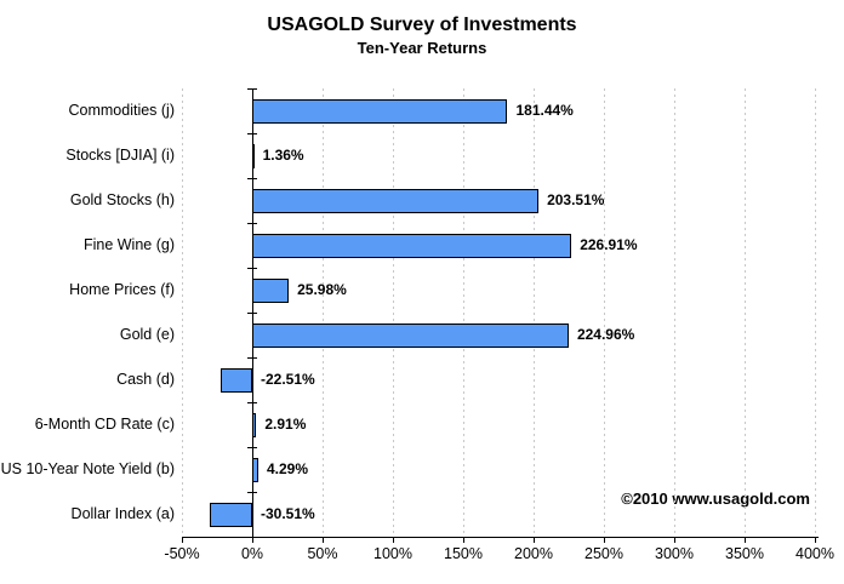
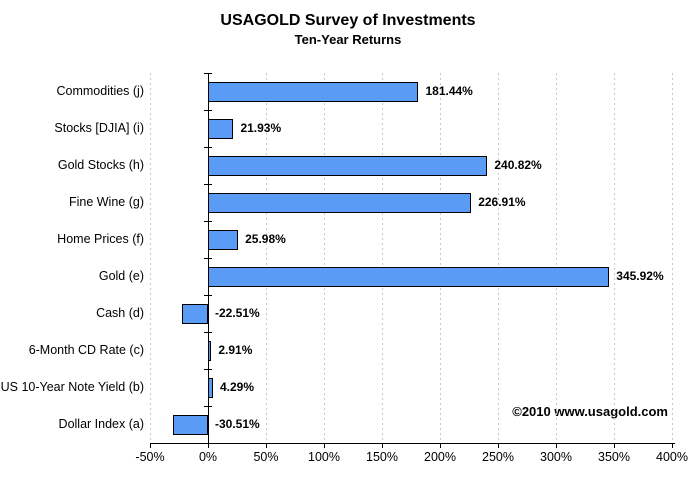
Stocks [DJIA] (i): 1.36% -> 21.93%
Gold Stocks (h): 203.51% -> 240.82%
Gold (e): 224.96% -> 345.92%
